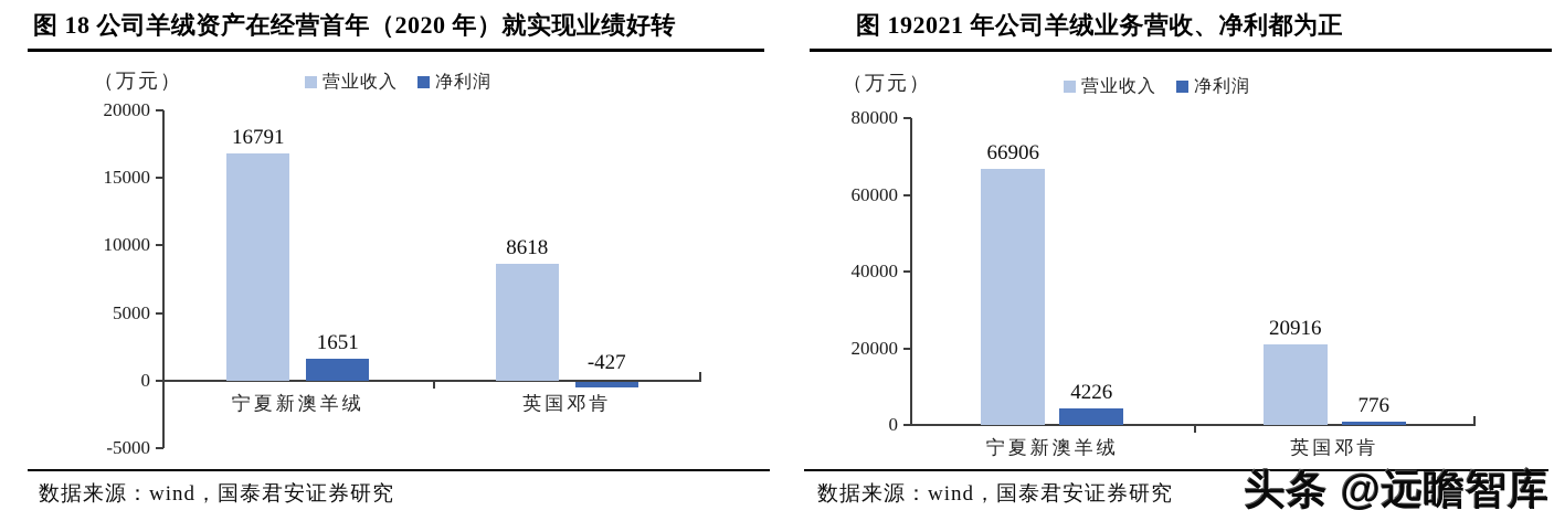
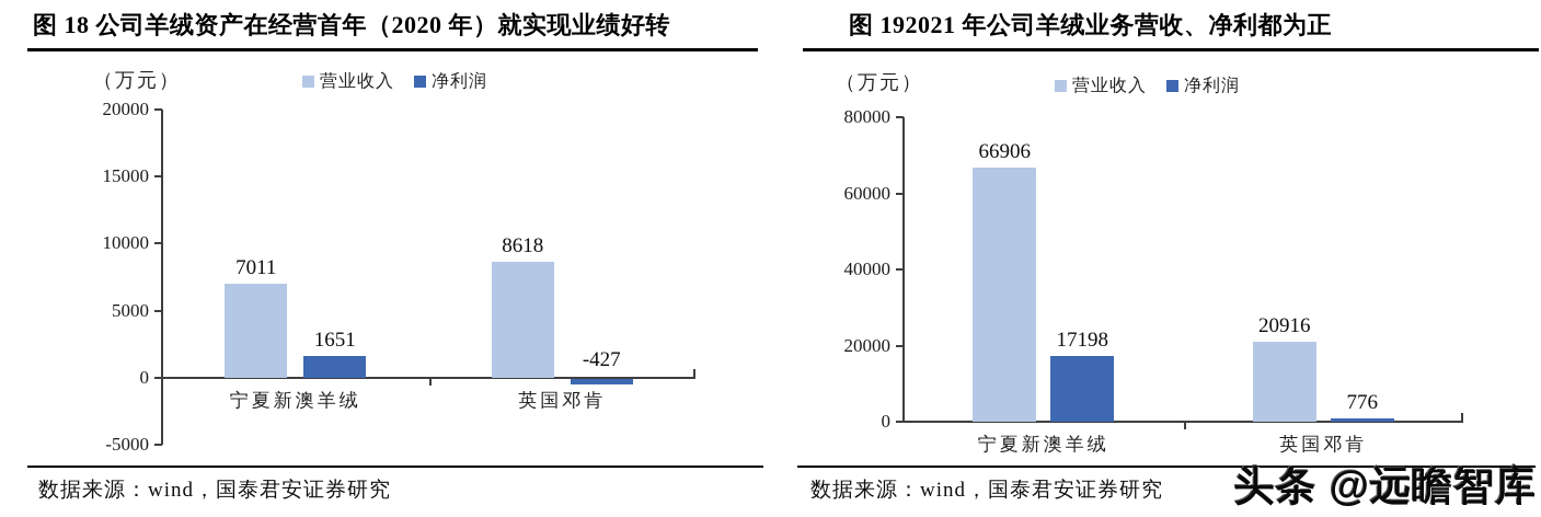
图 18 公司羊绒资产在经营首年（2020 年）就实现业绩好转/营业收入/宁夏新澳羊绒: 16791 -> 7011
图 192021 年公司羊绒业务营收、净利都为正/净利润/宁夏新澳羊绒: 4226 -> 17198
